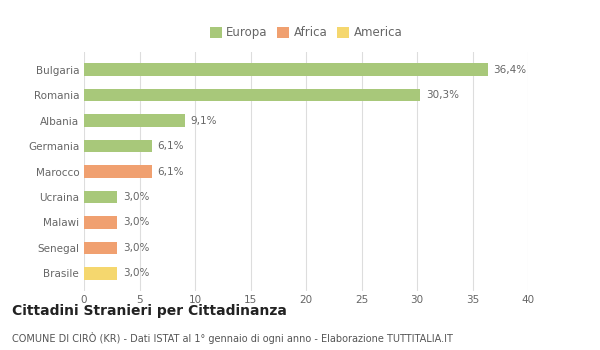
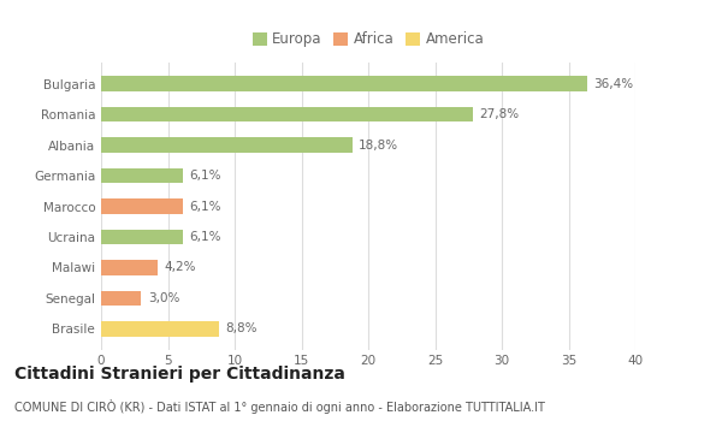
Romania: 30,3% -> 27,8%
Albania: 9,1% -> 18,8%
Ucraina: 3,0% -> 6,1%
Malawi: 3,0% -> 4,2%
Brasile: 3,0% -> 8,8%
